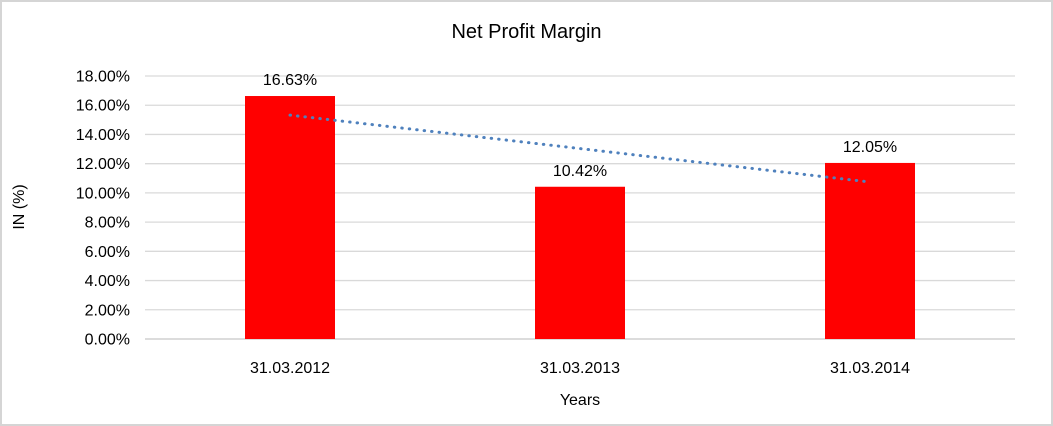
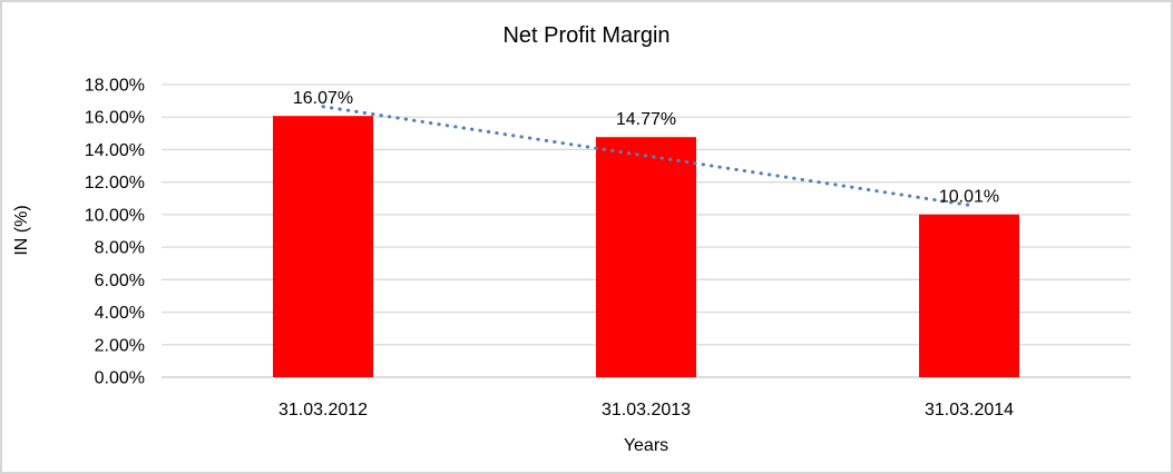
31.03.2012: 16.63% -> 16.07%
31.03.2013: 10.42% -> 14.77%
31.03.2014: 12.05% -> 10.01%
